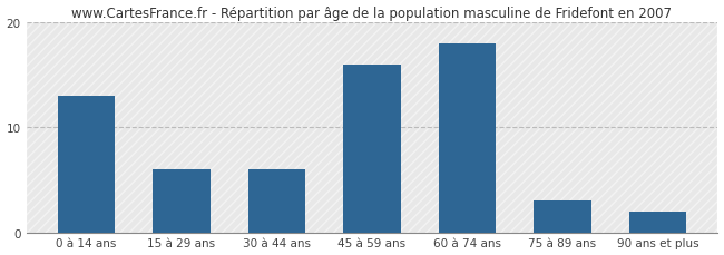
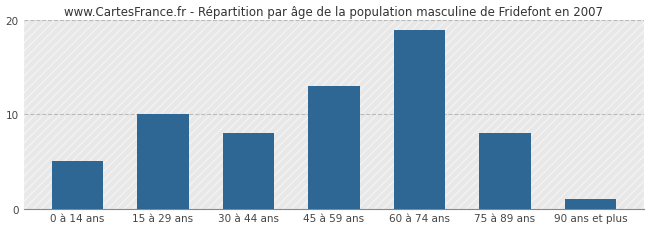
0 à 14 ans: 13 -> 5
15 à 29 ans: 6 -> 10
30 à 44 ans: 6 -> 8
45 à 59 ans: 16 -> 13
60 à 74 ans: 18 -> 19
75 à 89 ans: 3 -> 8
90 ans et plus: 2 -> 1
